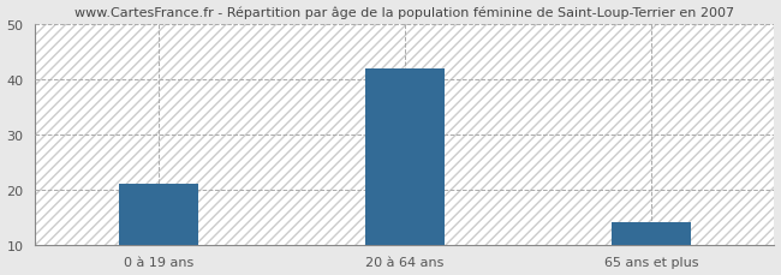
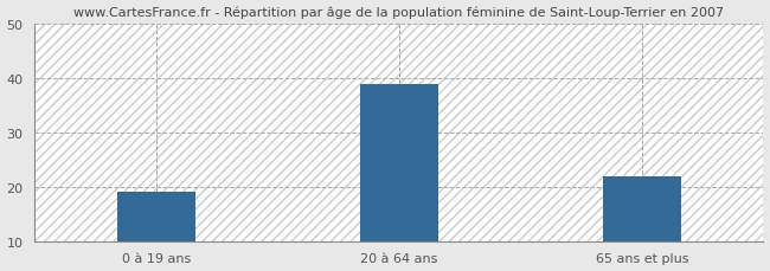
0 à 19 ans: 21 -> 19
20 à 64 ans: 42 -> 39
65 ans et plus: 14 -> 22
